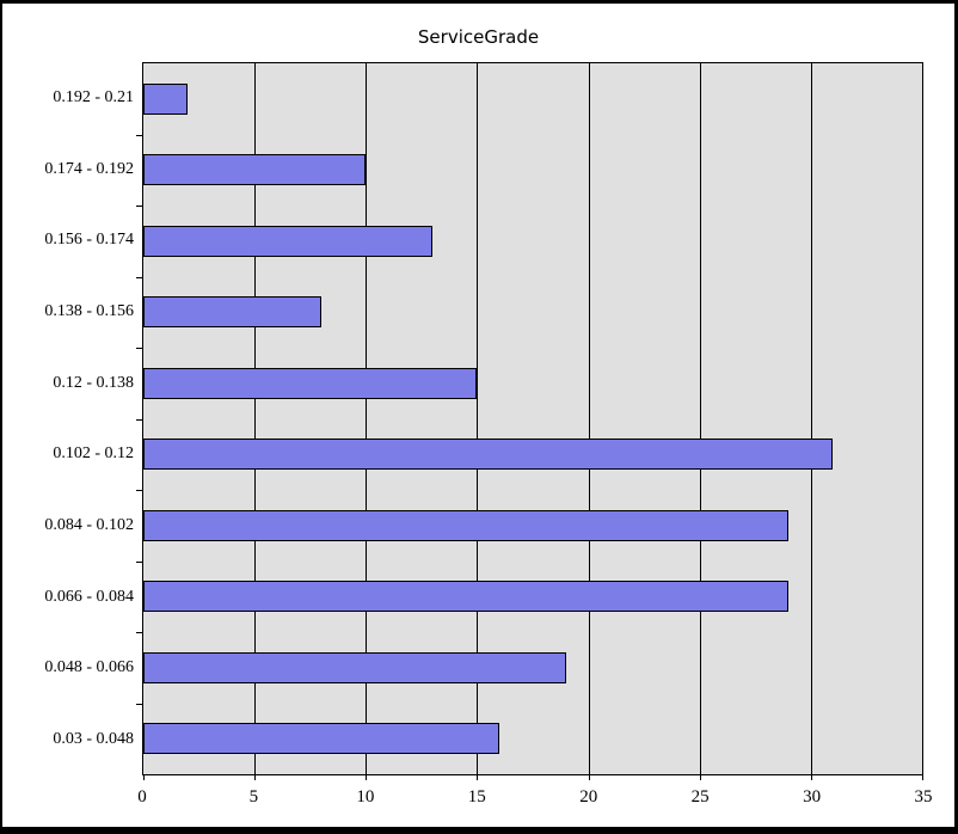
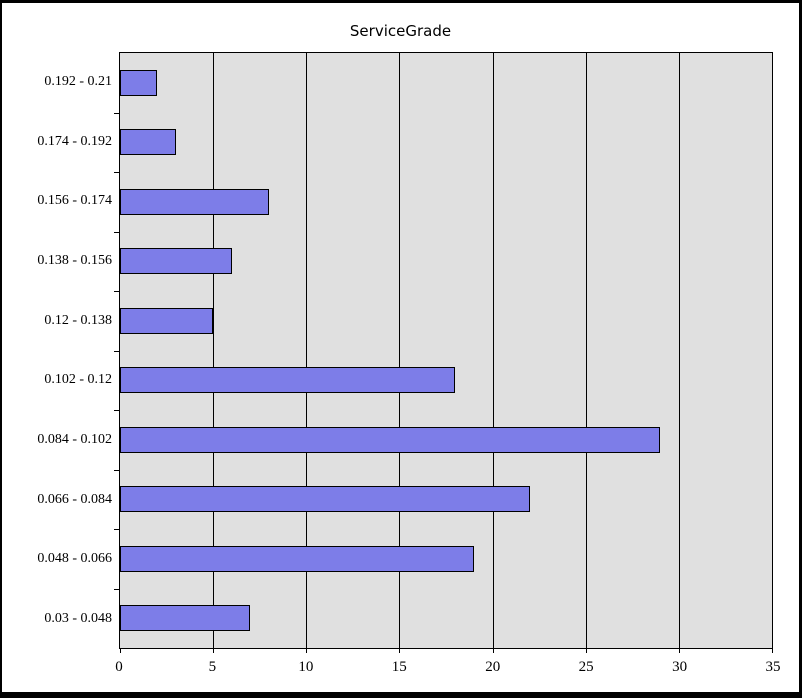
0.174 - 0.192: 10 -> 3
0.156 - 0.174: 13 -> 8
0.138 - 0.156: 8 -> 6
0.12 - 0.138: 15 -> 5
0.102 - 0.12: 31 -> 18
0.066 - 0.084: 29 -> 22
0.03 - 0.048: 16 -> 7
